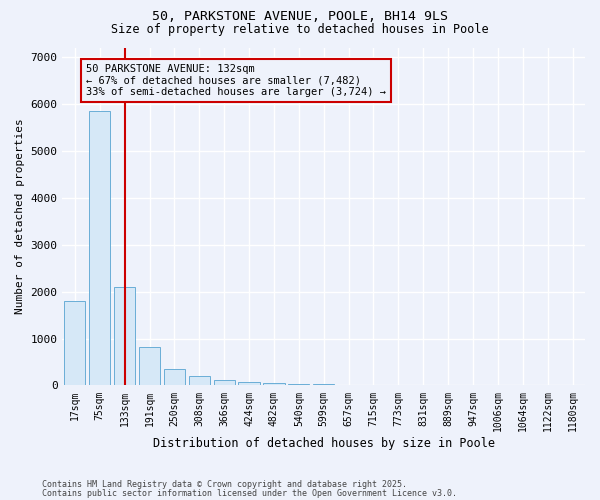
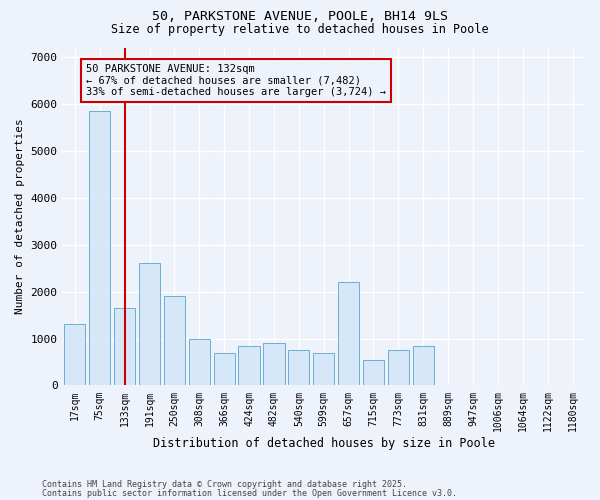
17sqm: 1800 -> 1300
133sqm: 2100 -> 1650
191sqm: 820 -> 2600
250sqm: 340 -> 1900
308sqm: 200 -> 1000
366sqm: 110 -> 700
424sqm: 80 -> 850
482sqm: 60 -> 900
540sqm: 40 -> 750
599sqm: 30 -> 700
657sqm: 20 -> 2200
715sqm: 10 -> 550
773sqm: 0 -> 750
831sqm: 0 -> 850
